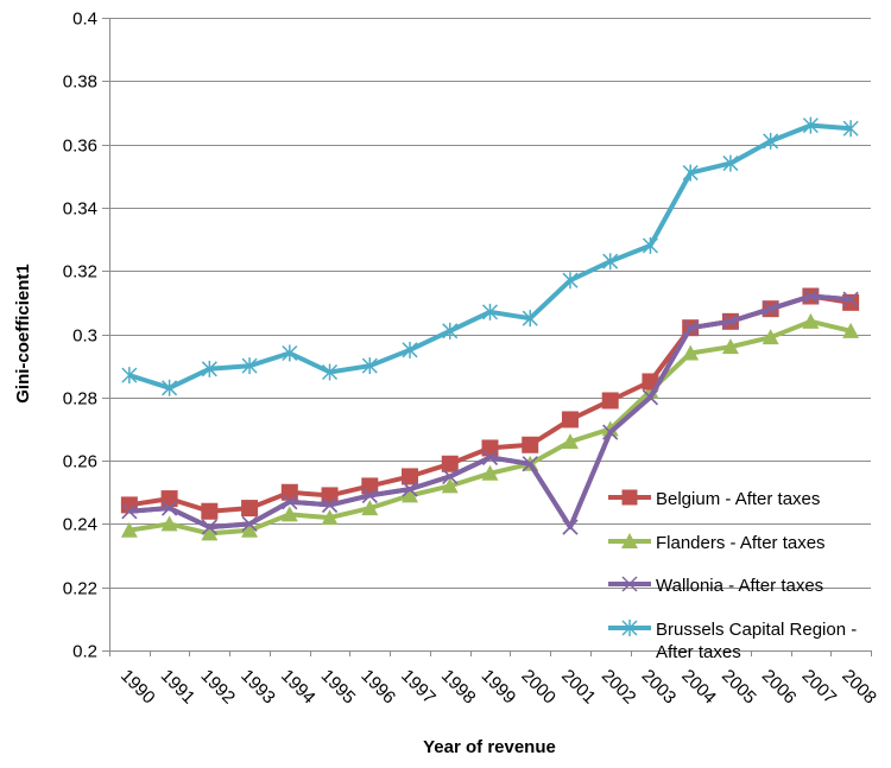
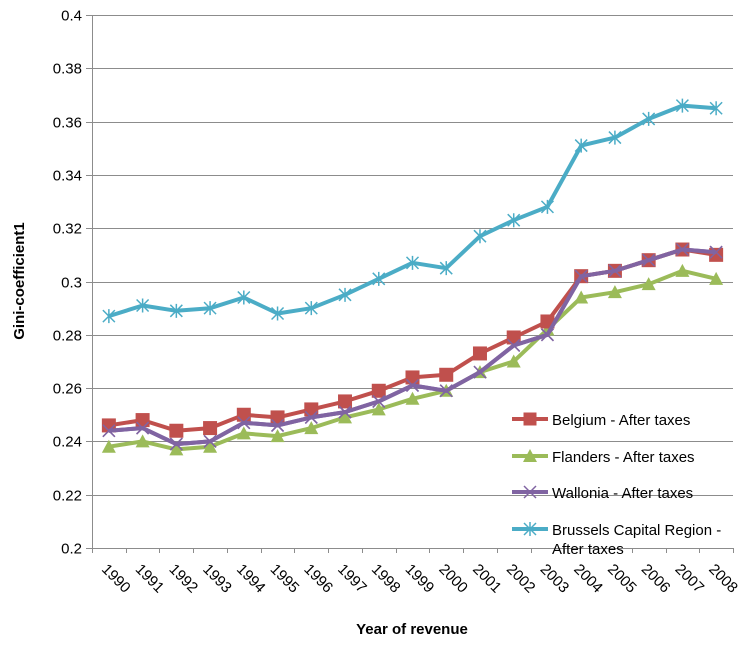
Brussels Capital Region - After taxes/1991: 0.283 -> 0.291
Wallonia - After taxes/2001: 0.239 -> 0.266
Wallonia - After taxes/2002: 0.269 -> 0.276
